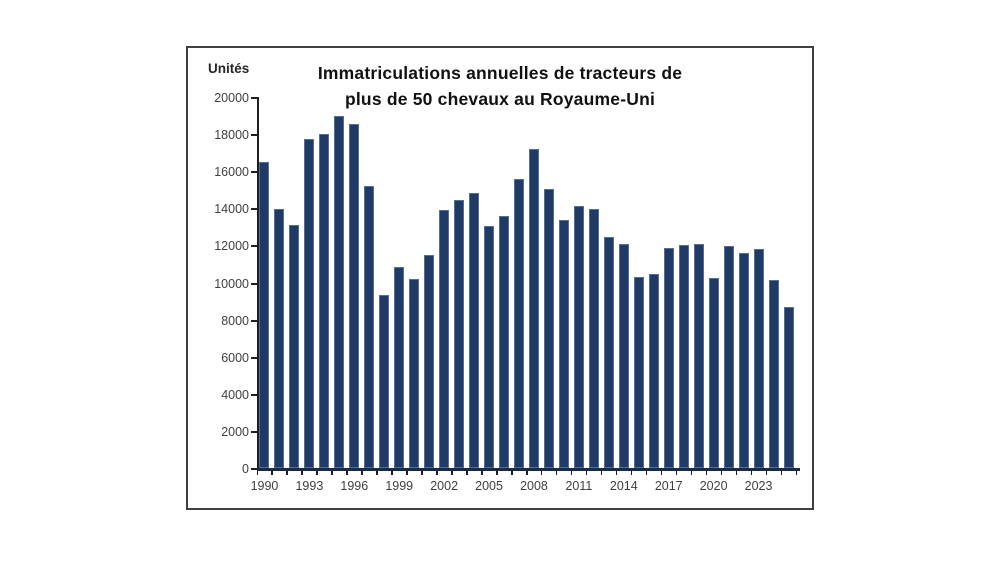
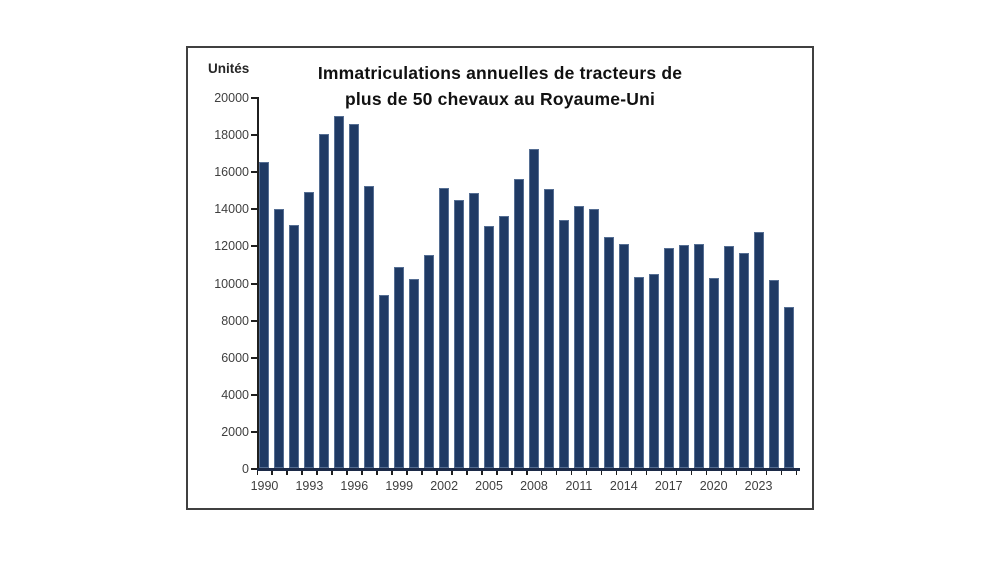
1993: 17800 -> 14900
2002: 13900 -> 15100
2023: 11800 -> 12700
